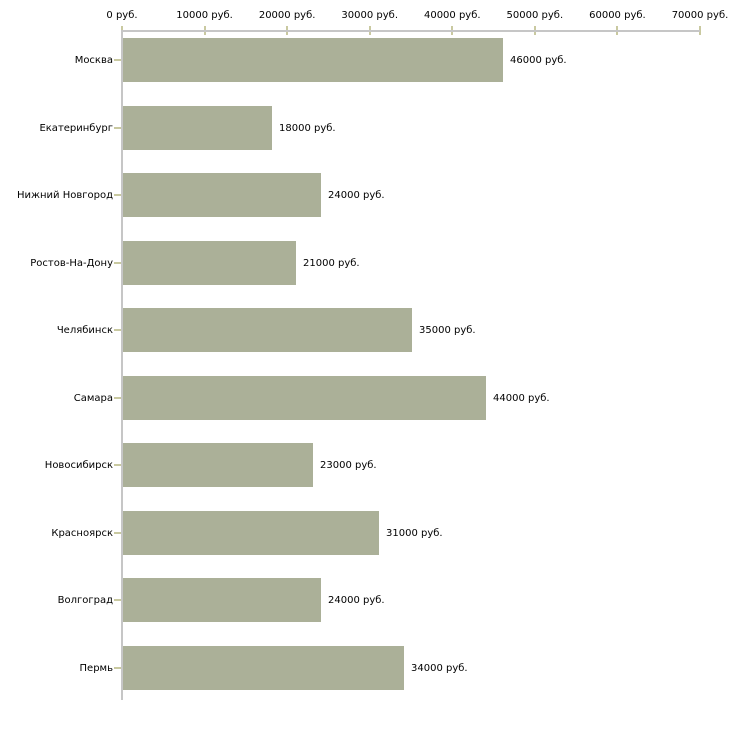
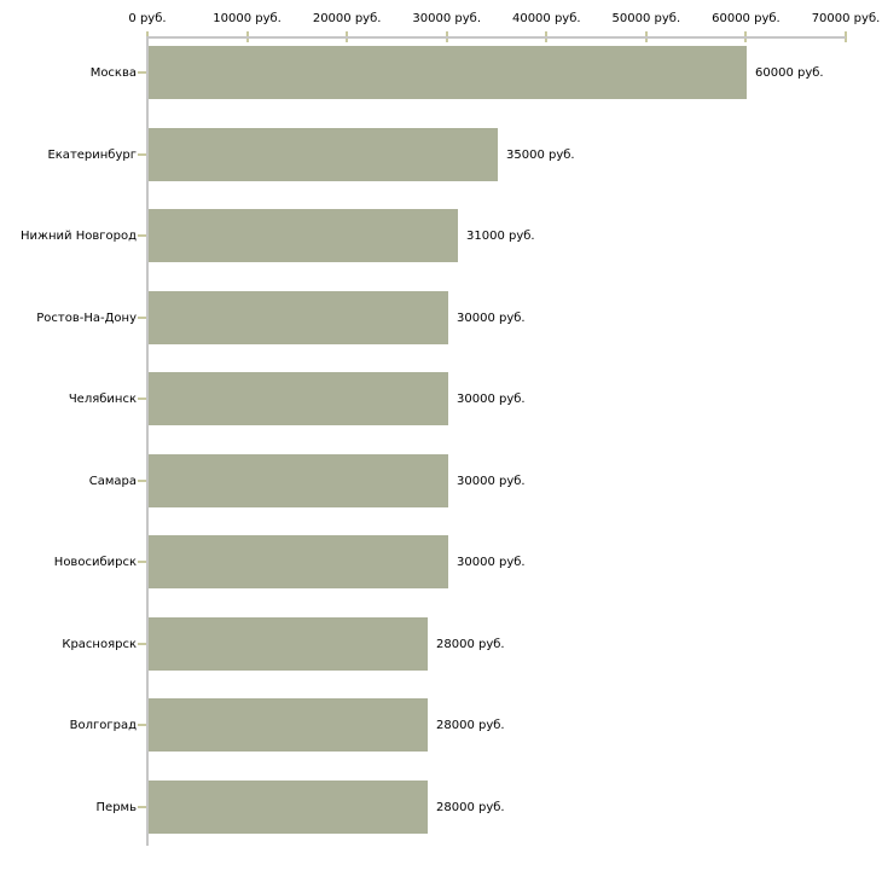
Москва: 46000 -> 60000
Екатеринбург: 18000 -> 35000
Нижний Новгород: 24000 -> 31000
Ростов-На-Дону: 21000 -> 30000
Челябинск: 35000 -> 30000
Самара: 44000 -> 30000
Новосибирск: 23000 -> 30000
Красноярск: 31000 -> 28000
Волгоград: 24000 -> 28000
Пермь: 34000 -> 28000
